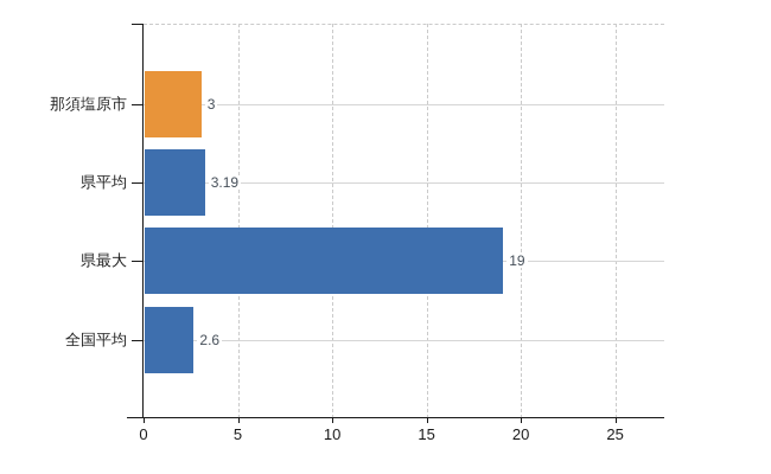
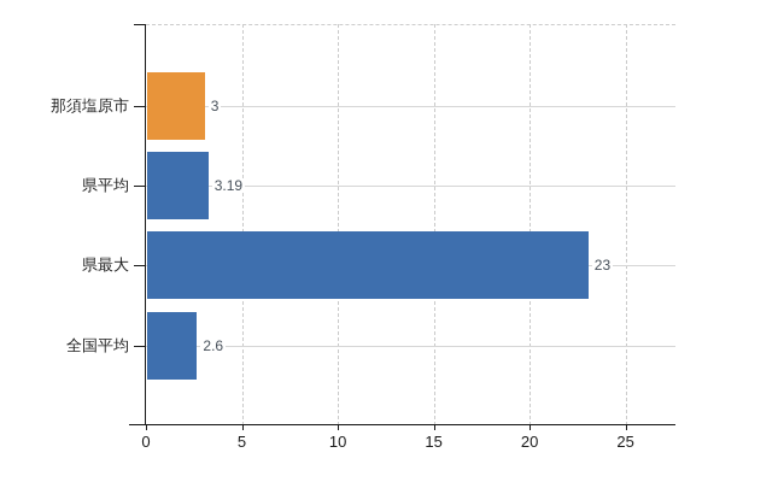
県最大: 19 -> 23
